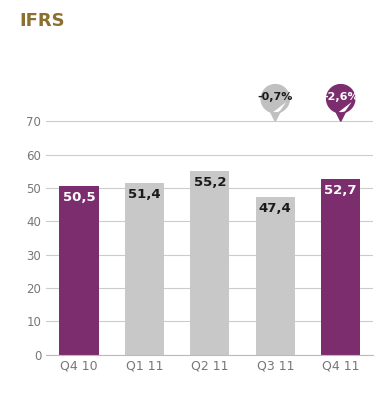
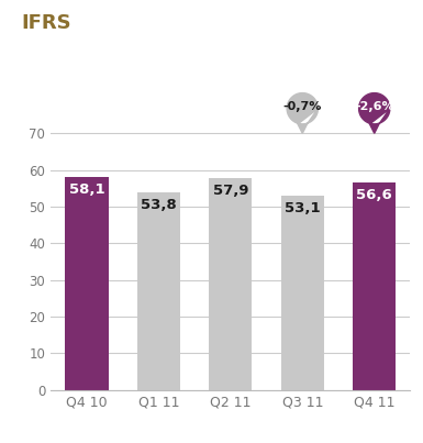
Q4 10: 50,5 -> 58,1
Q1 11: 51,4 -> 53,8
Q2 11: 55,2 -> 57,9
Q3 11: 47,4 -> 53,1
Q4 11: 52,7 -> 56,6
